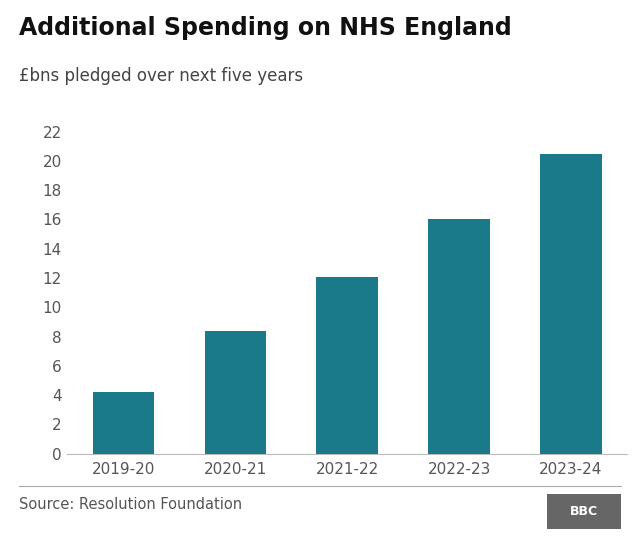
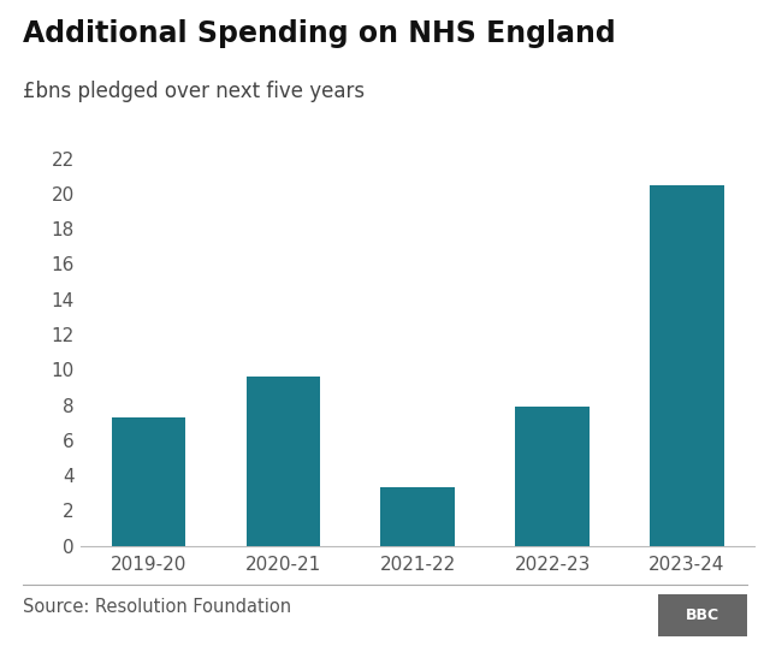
2019-20: 4.2 -> 7.3
2020-21: 8.4 -> 9.6
2021-22: 12.1 -> 3.3
2022-23: 16.0 -> 7.9
